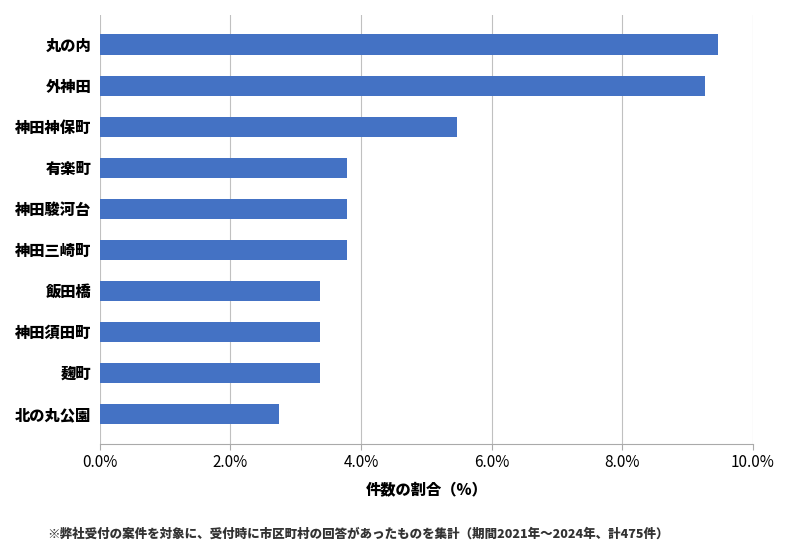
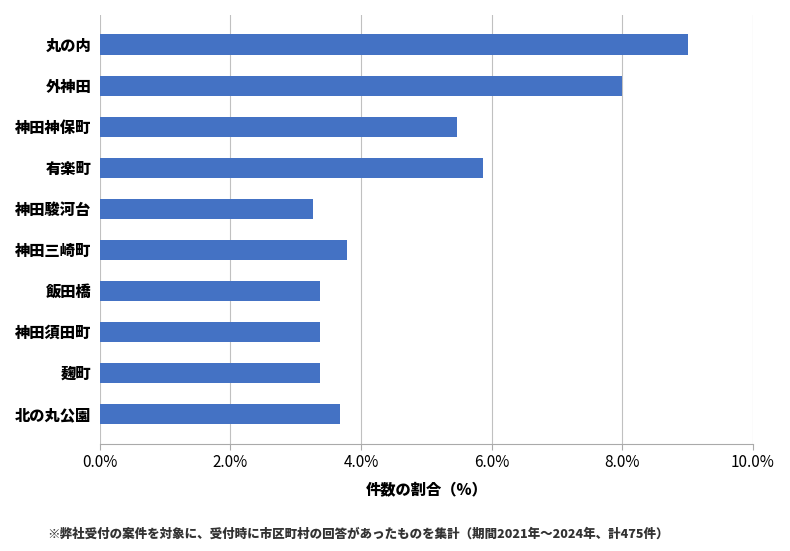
丸の内: 9.47% -> 9.00%
外神田: 9.26% -> 8.00%
有楽町: 3.79% -> 5.86%
神田駿河台: 3.79% -> 3.26%
北の丸公園: 2.74% -> 3.68%
